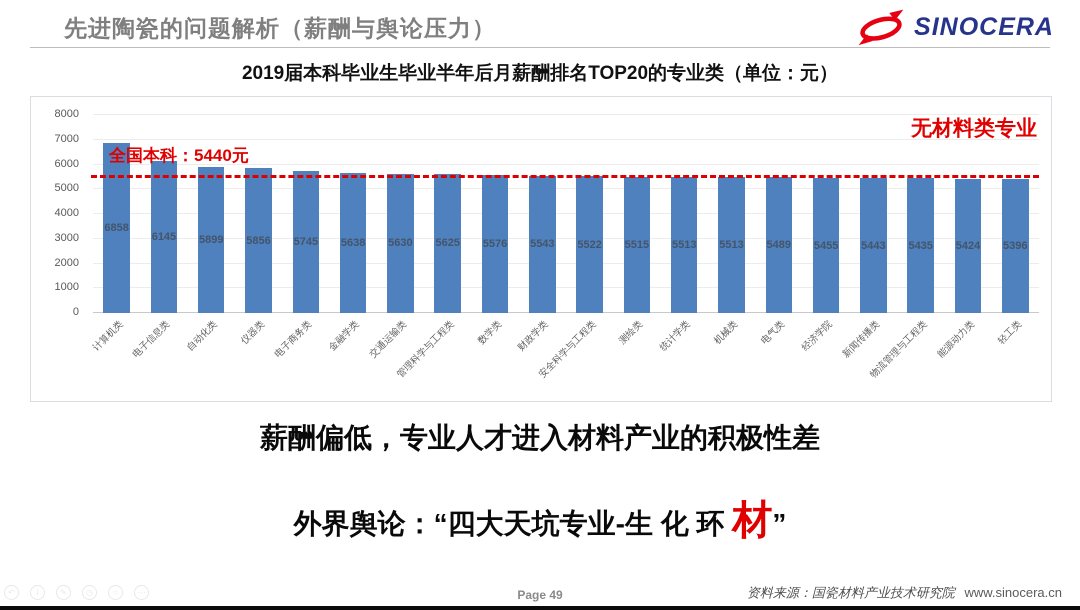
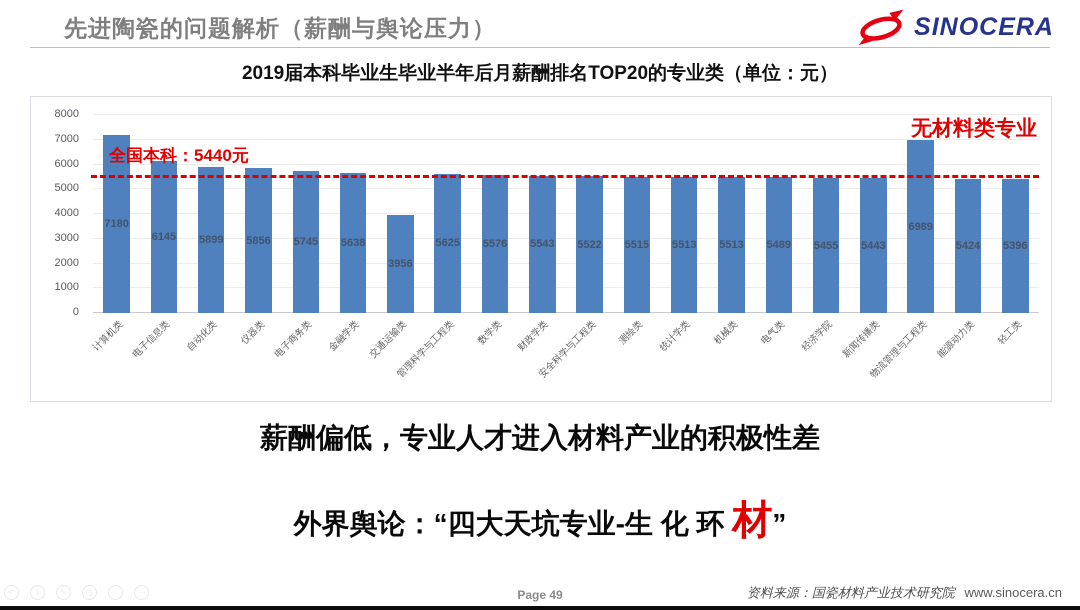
计算机类: 6858 -> 7180
交通运输类: 5630 -> 3956
物流管理与工程类: 5435 -> 6989
